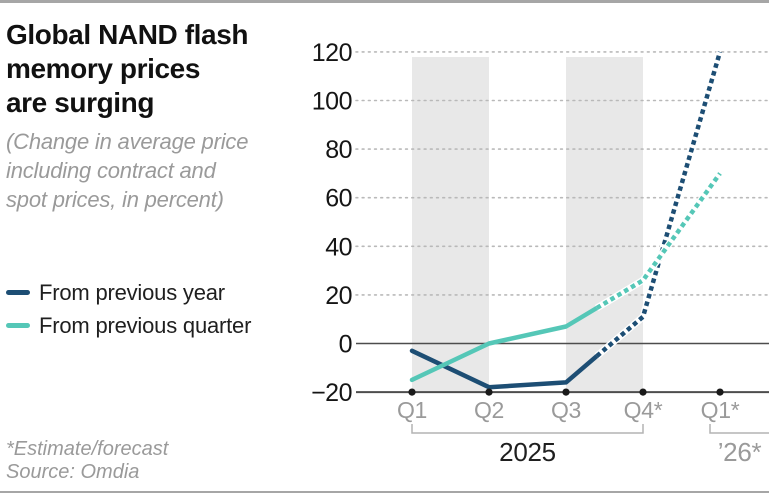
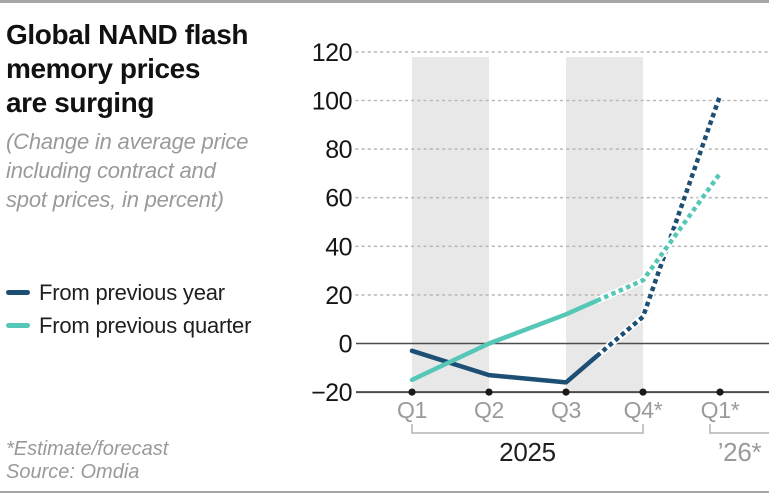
From previous year/Q2: -18 -> -13
From previous quarter/Q3: 7 -> 12
From previous year/Q1*: 120 -> 102
